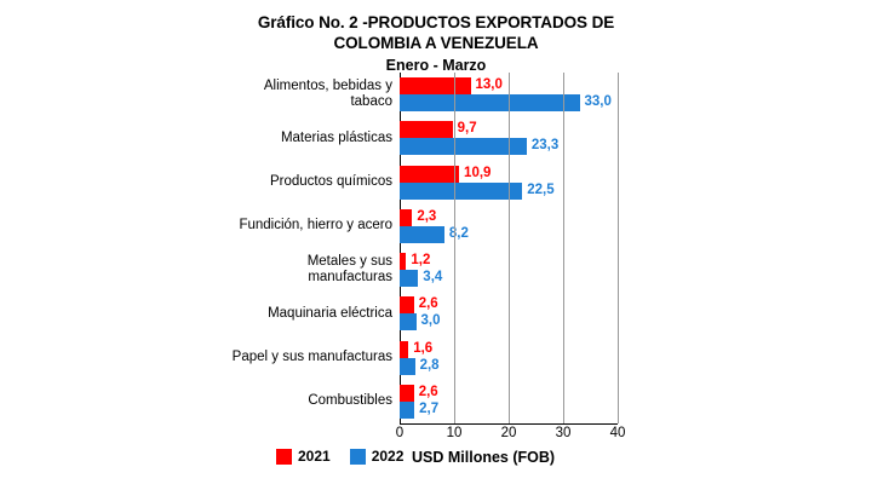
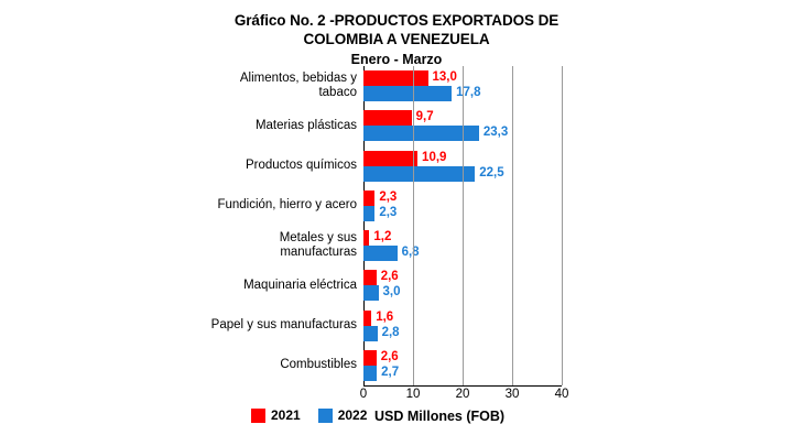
2022/Alimentos, bebidas y tabaco: 33,0 -> 17,8
2022/Fundición, hierro y acero: 8,2 -> 2,3
2022/Metales y sus manufacturas: 3,4 -> 6,8
